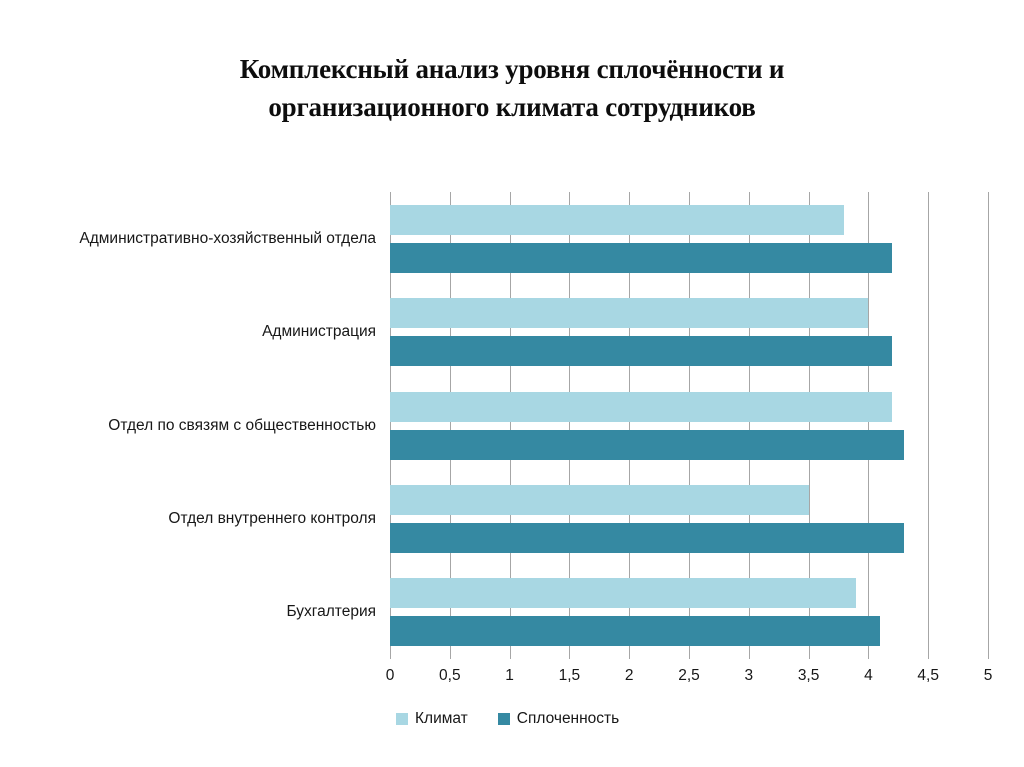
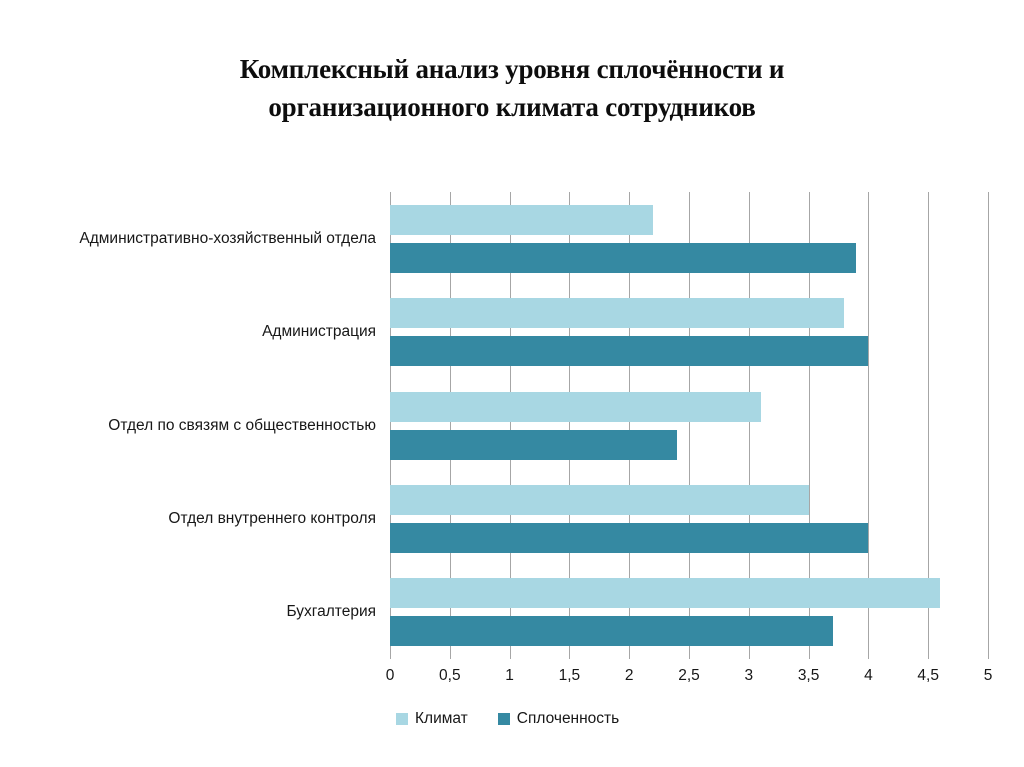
Климат/Административно-хозяйственный отдела: 3.8 -> 2.2
Сплоченность/Административно-хозяйственный отдела: 4.2 -> 3.9
Климат/Администрация: 4.0 -> 3.8
Сплоченность/Администрация: 4.2 -> 4.0
Климат/Отдел по связям с общественностью: 4.2 -> 3.1
Сплоченность/Отдел по связям с общественностью: 4.3 -> 2.4
Сплоченность/Отдел внутреннего контроля: 4.3 -> 4.0
Климат/Бухгалтерия: 3.9 -> 4.6
Сплоченность/Бухгалтерия: 4.1 -> 3.7
